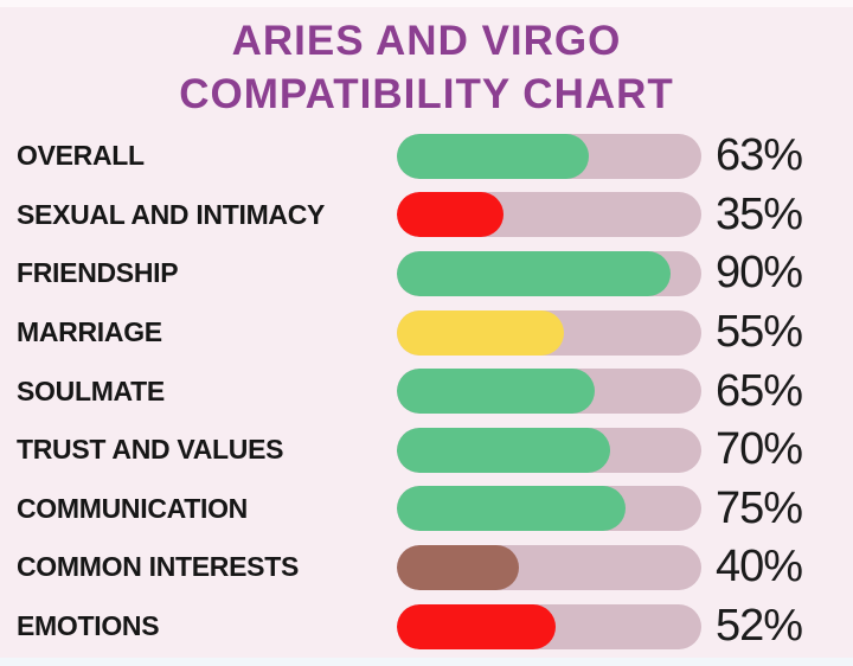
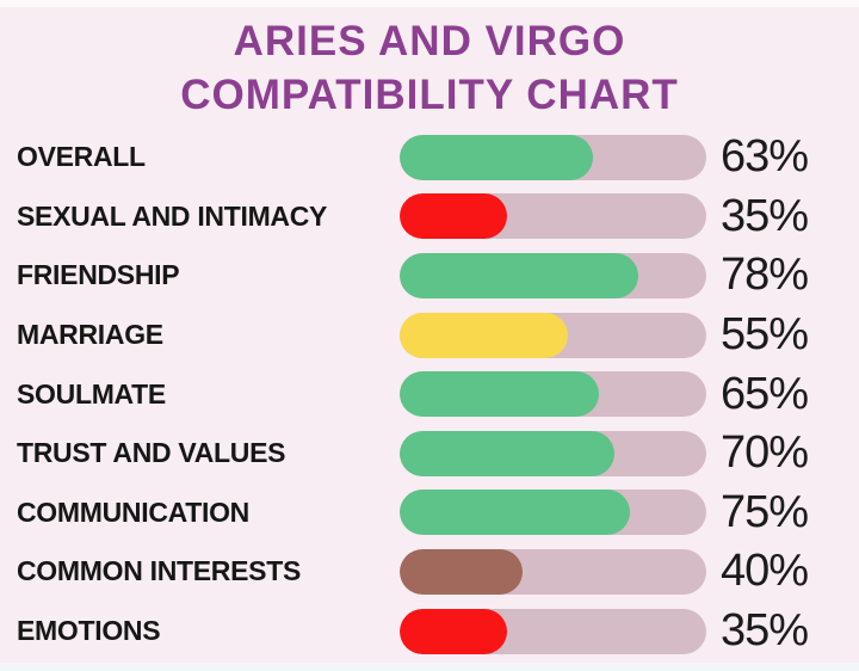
FRIENDSHIP: 90% -> 78%
EMOTIONS: 52% -> 35%
